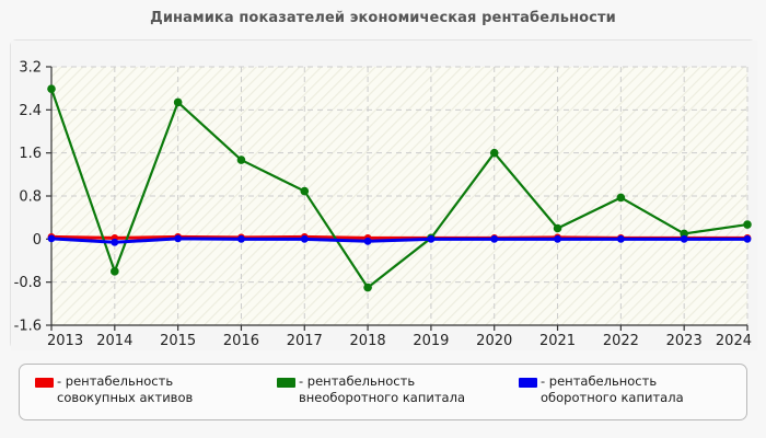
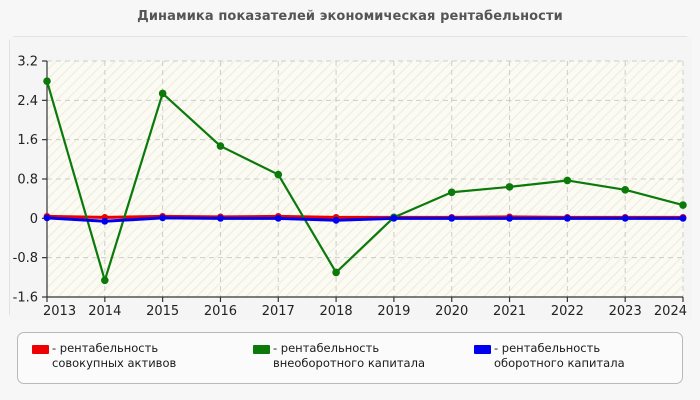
- рентабельность внеоборотного капитала/2014: -0.6 -> -1.3
- рентабельность внеоборотного капитала/2018: -0.9 -> -1.1
- рентабельность внеоборотного капитала/2020: 1.6 -> 0.5
- рентабельность внеоборотного капитала/2021: 0.2 -> 0.6
- рентабельность внеоборотного капитала/2023: 0.1 -> 0.6
